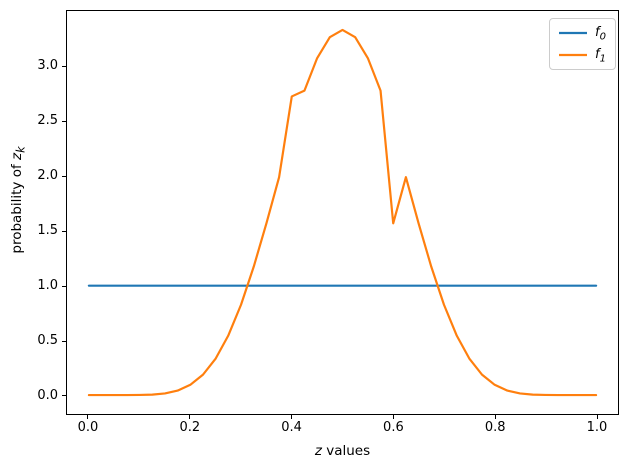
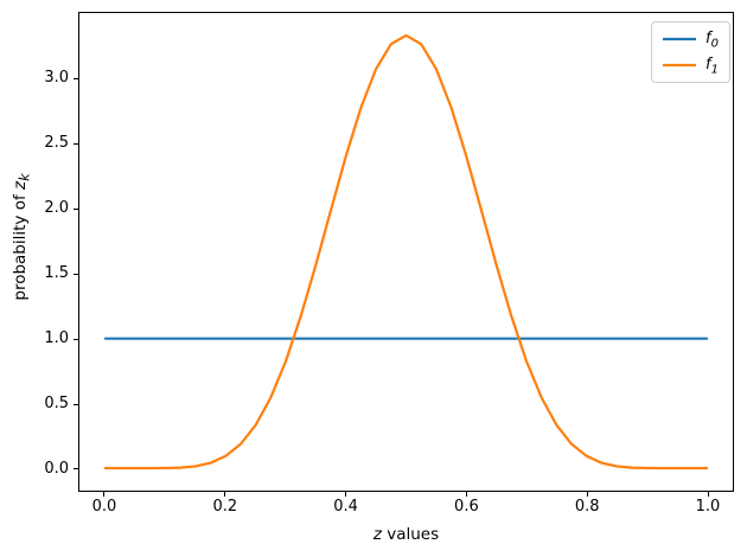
f1/0.4: 2.73 -> 2.41
f1/0.6: 1.57 -> 2.41
